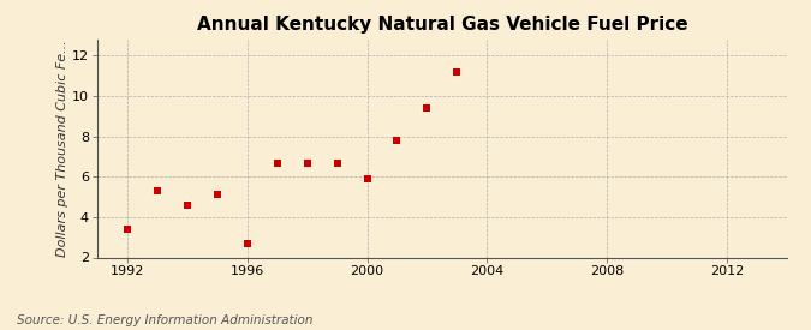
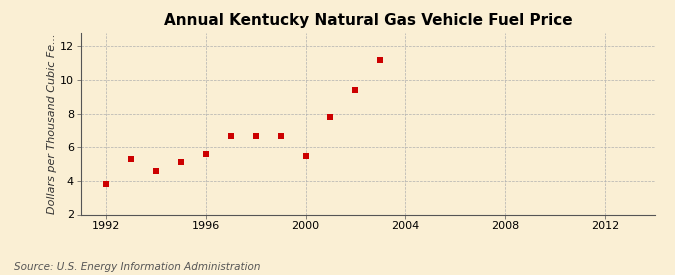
1992: 3.4 -> 3.8
1996: 2.7 -> 5.6
2000: 5.9 -> 5.5
